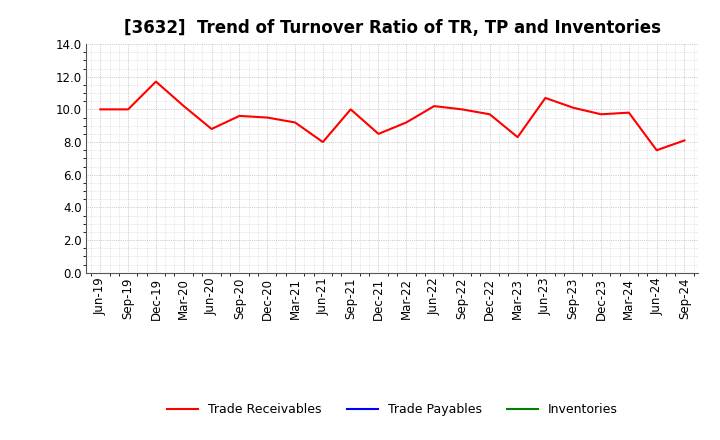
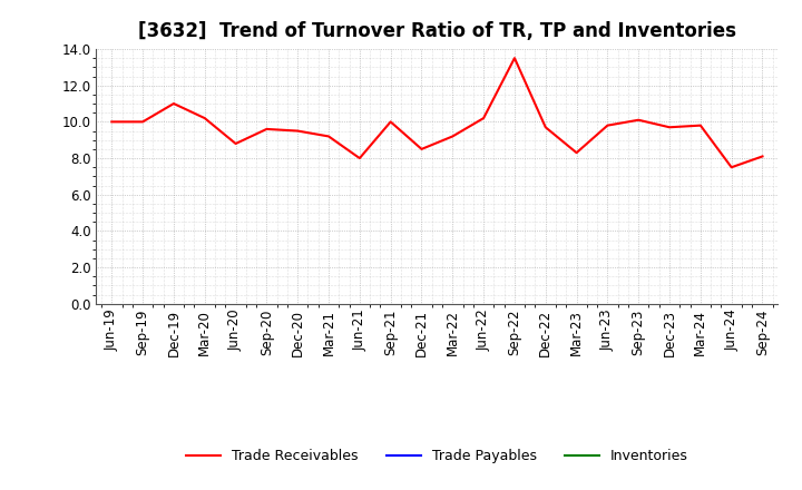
Trade Receivables/Dec-19: 11.7 -> 11.0
Trade Receivables/Sep-22: 10.0 -> 13.5
Trade Receivables/Jun-23: 10.7 -> 9.8
